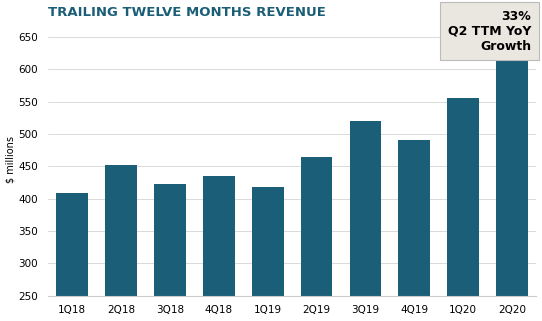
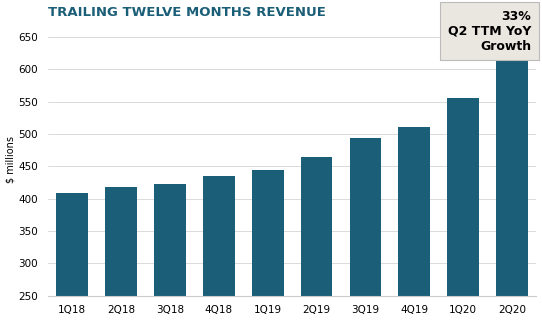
2Q18: 452 -> 418
1Q19: 418 -> 445
3Q19: 520 -> 494
4Q19: 490 -> 511
